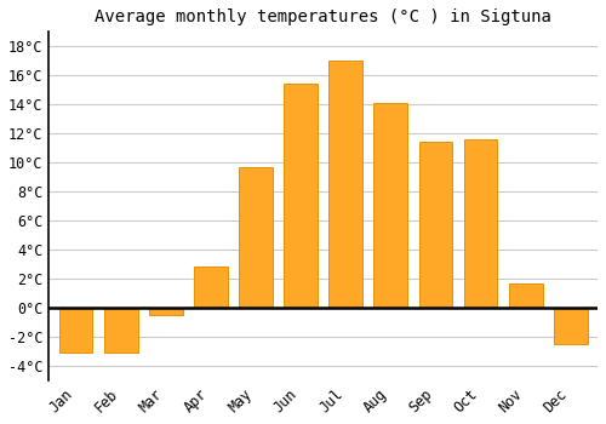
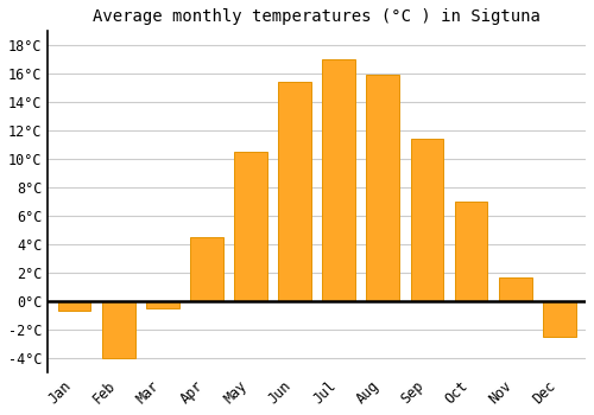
Jan: -3.1°C -> -0.7°C
Feb: -3.1°C -> -4.0°C
Apr: 2.8°C -> 4.5°C
May: 9.7°C -> 10.5°C
Aug: 14.1°C -> 15.9°C
Oct: 11.6°C -> 7.0°C
